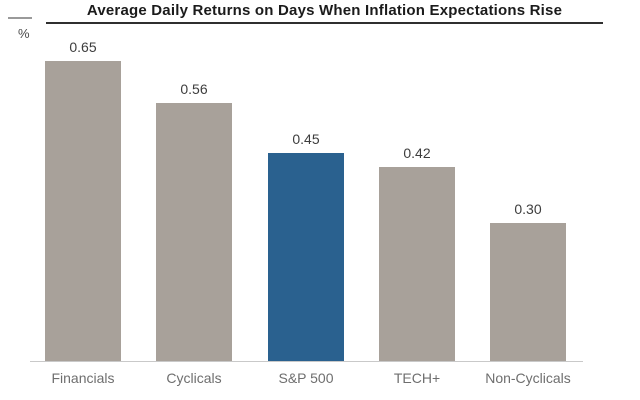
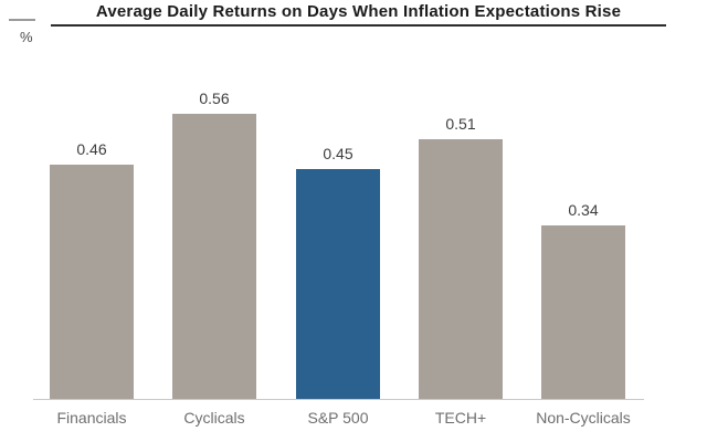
Financials: 0.65 -> 0.46
TECH+: 0.42 -> 0.51
Non-Cyclicals: 0.30 -> 0.34
